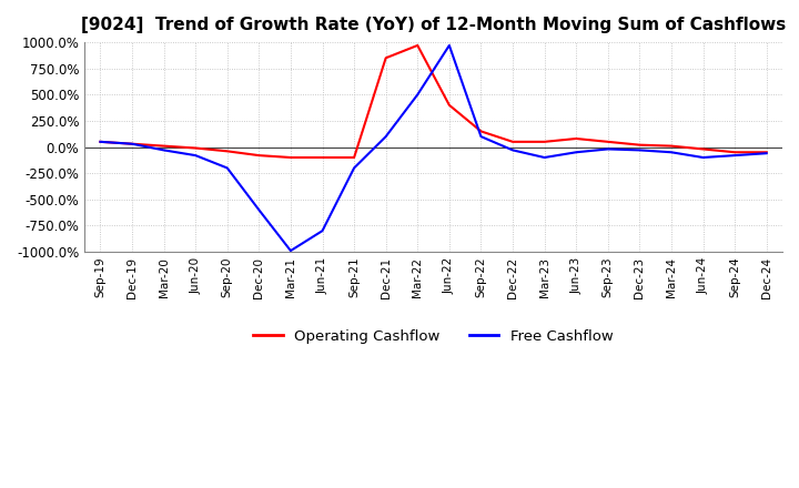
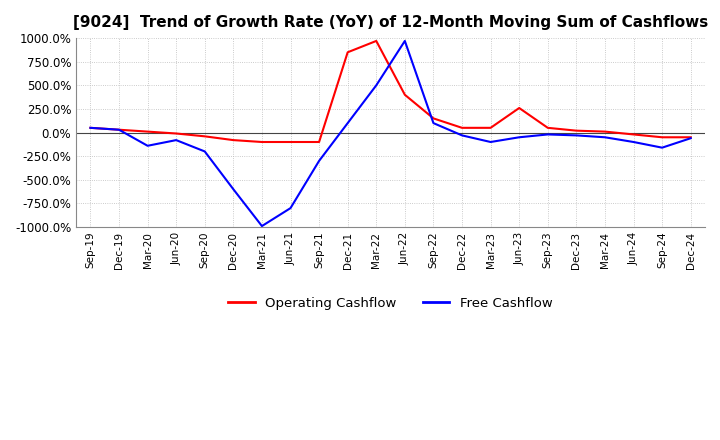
Free Cashflow/Mar-20: -30% -> -140%
Free Cashflow/Sep-21: -200% -> -300%
Operating Cashflow/Jun-23: 80% -> 260%
Free Cashflow/Sep-24: -80% -> -160%
